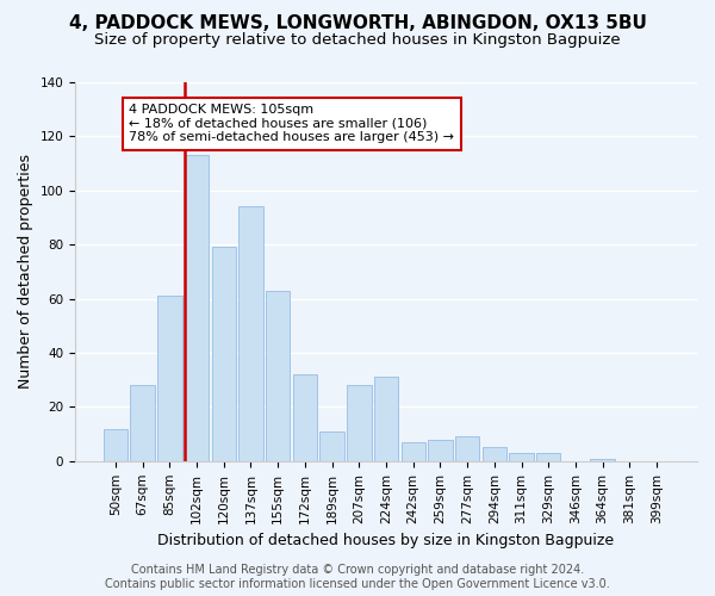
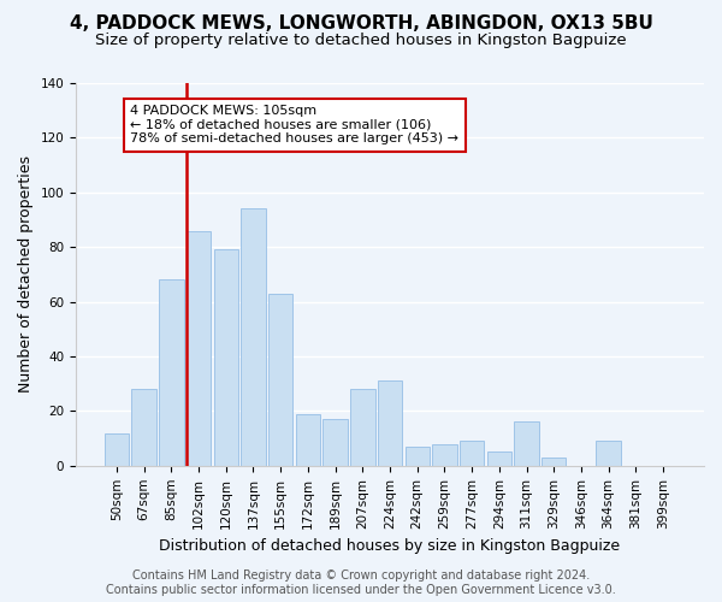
85sqm: 61 -> 68
102sqm: 113 -> 86
172sqm: 32 -> 19
189sqm: 11 -> 17
311sqm: 3 -> 16
364sqm: 1 -> 9
